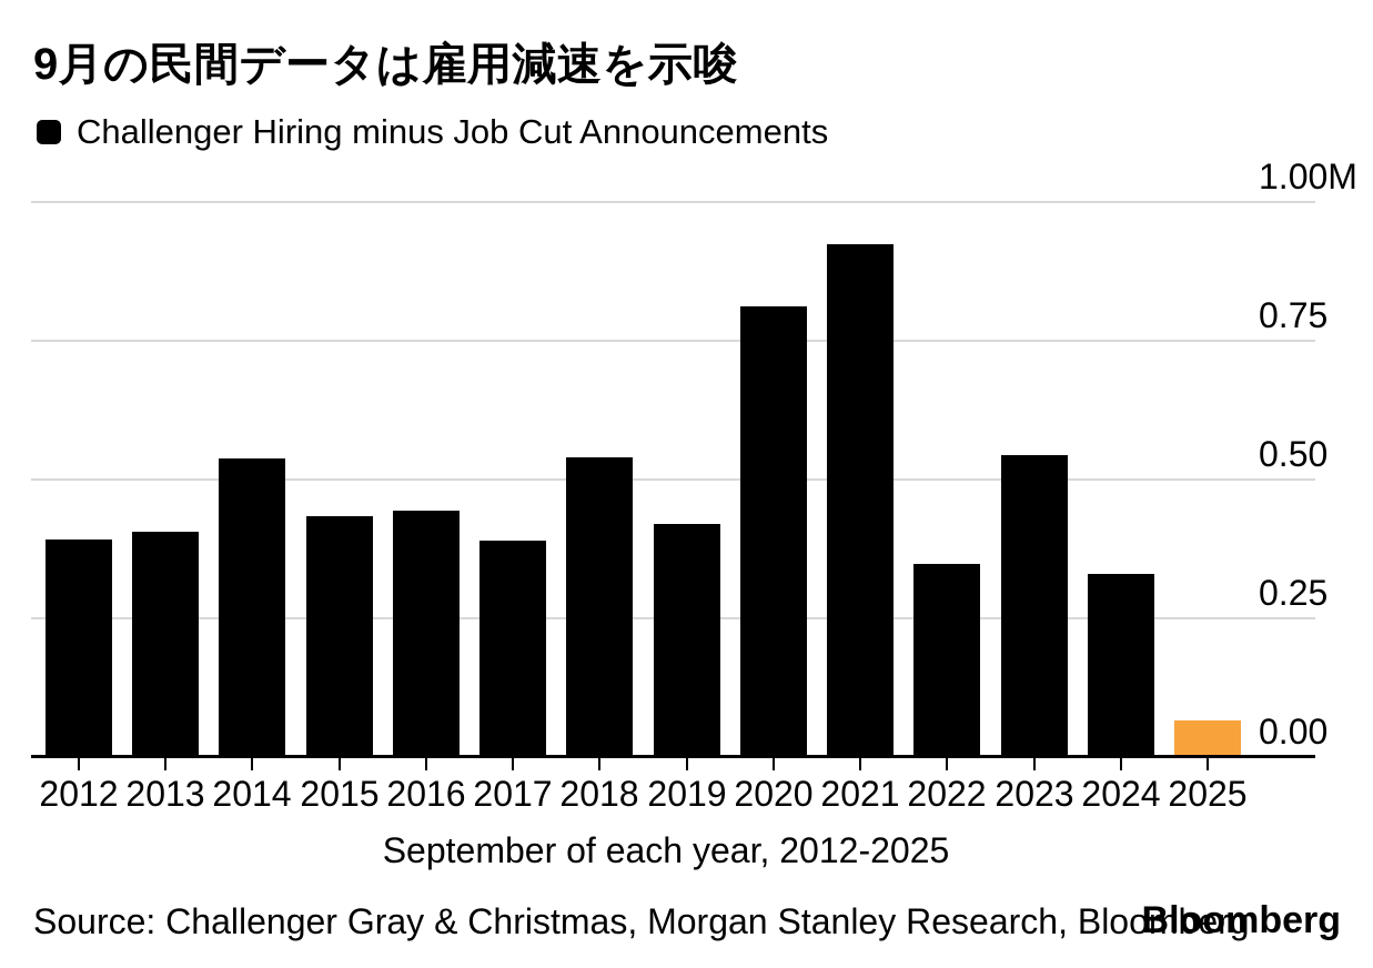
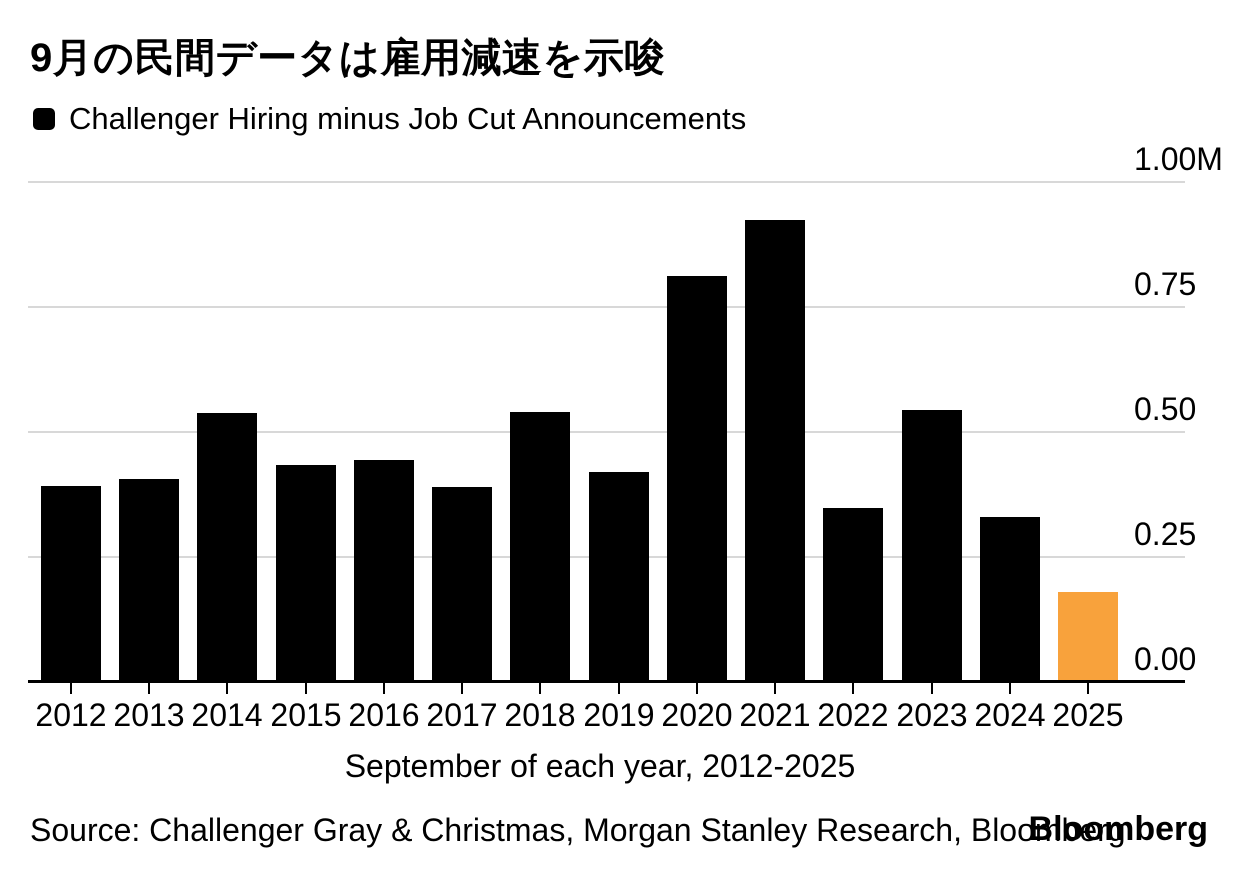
2025: 0.07M -> 0.18M
